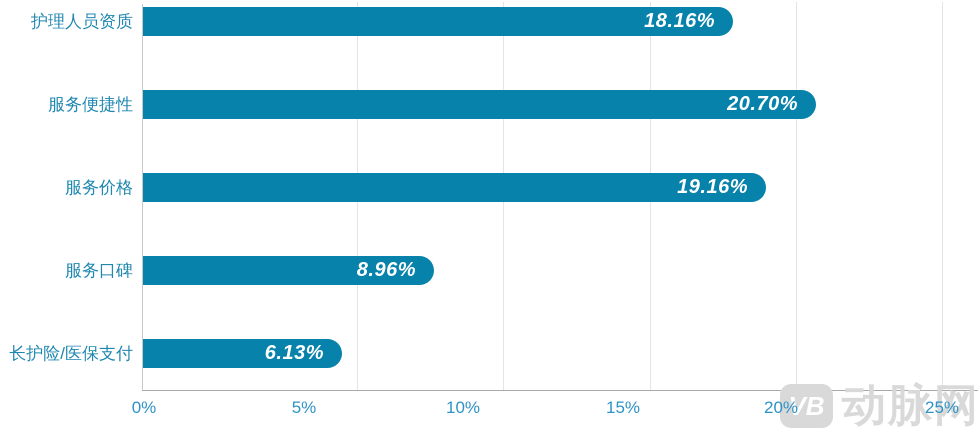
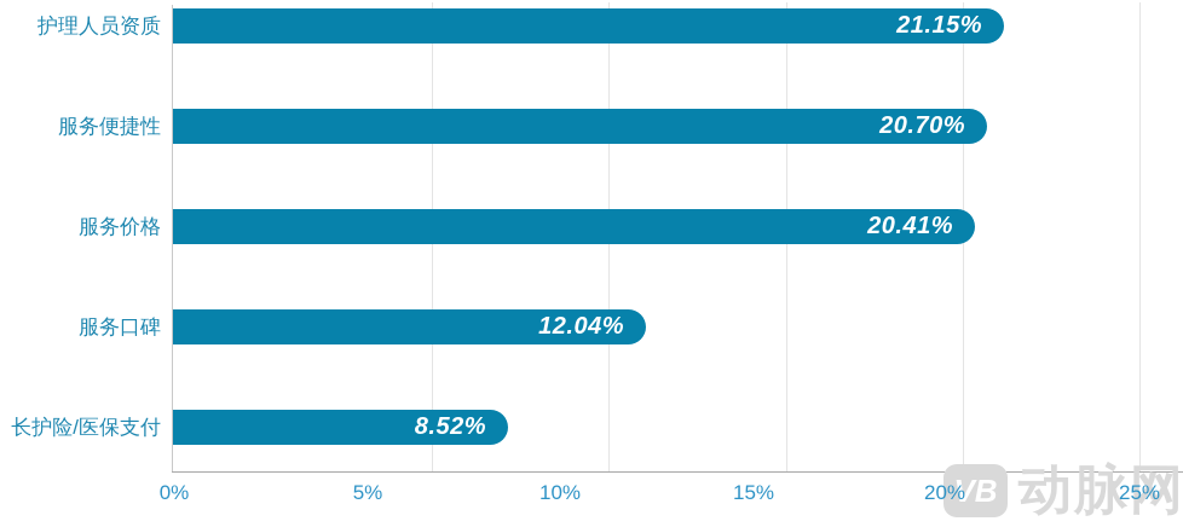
护理人员资质: 18.16% -> 21.15%
服务价格: 19.16% -> 20.41%
服务口碑: 8.96% -> 12.04%
长护险/医保支付: 6.13% -> 8.52%
